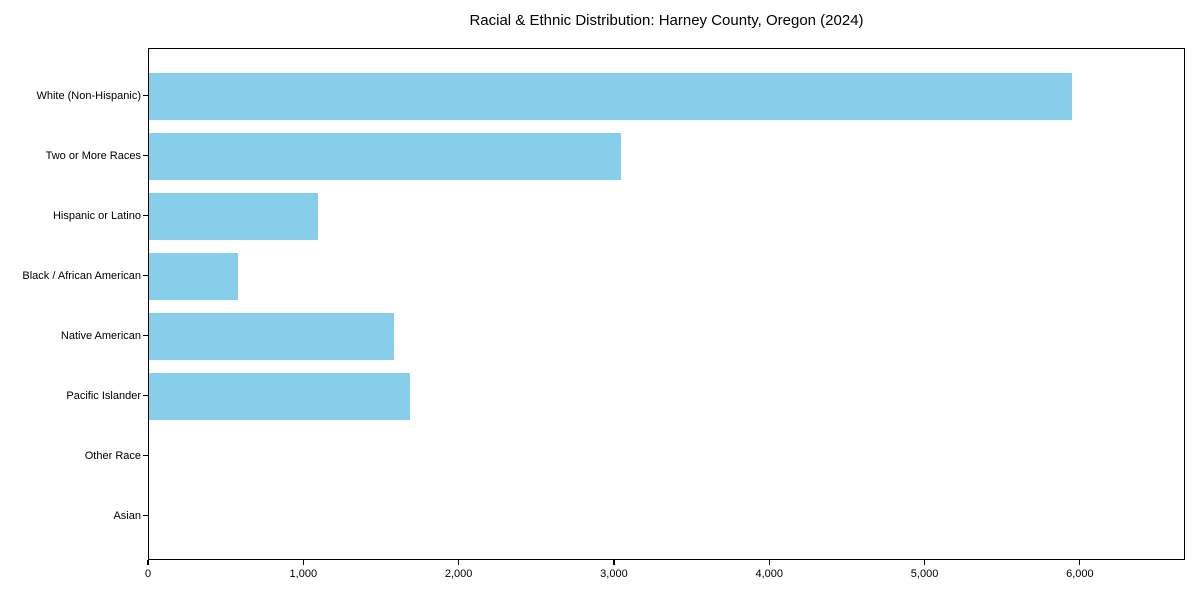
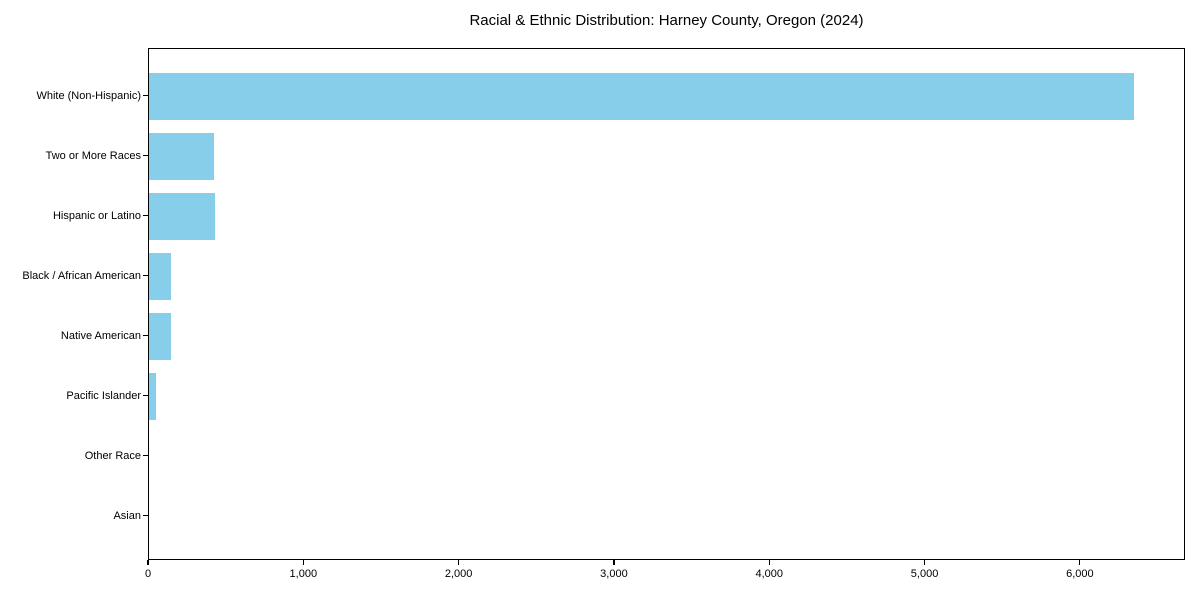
White (Non-Hispanic): 5940 -> 6340
Two or More Races: 3040 -> 420
Hispanic or Latino: 1090 -> 430
Black / African American: 570 -> 140
Native American: 1580 -> 140
Pacific Islander: 1680 -> 40
